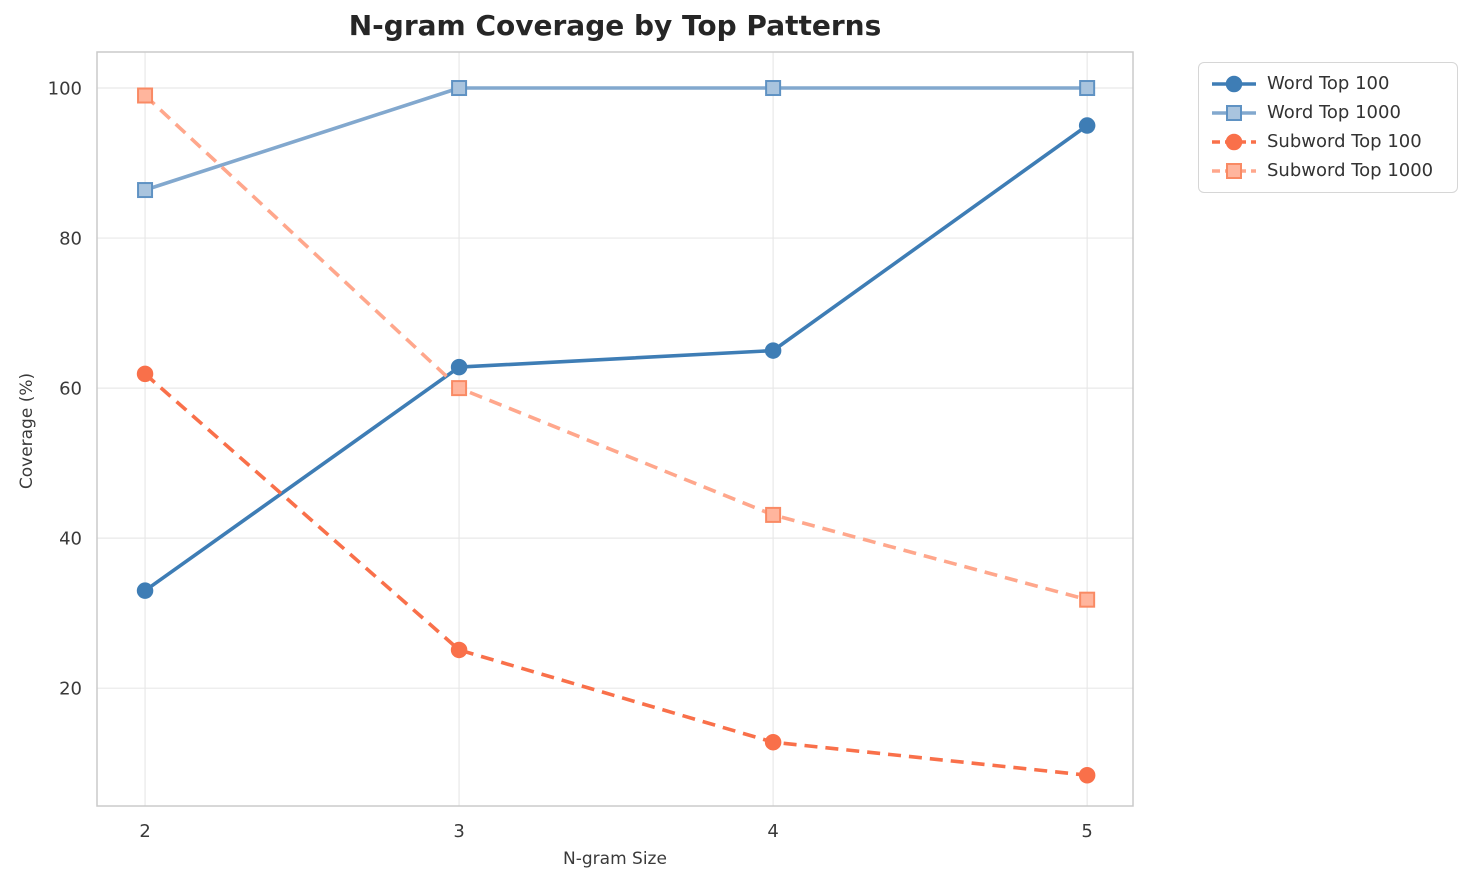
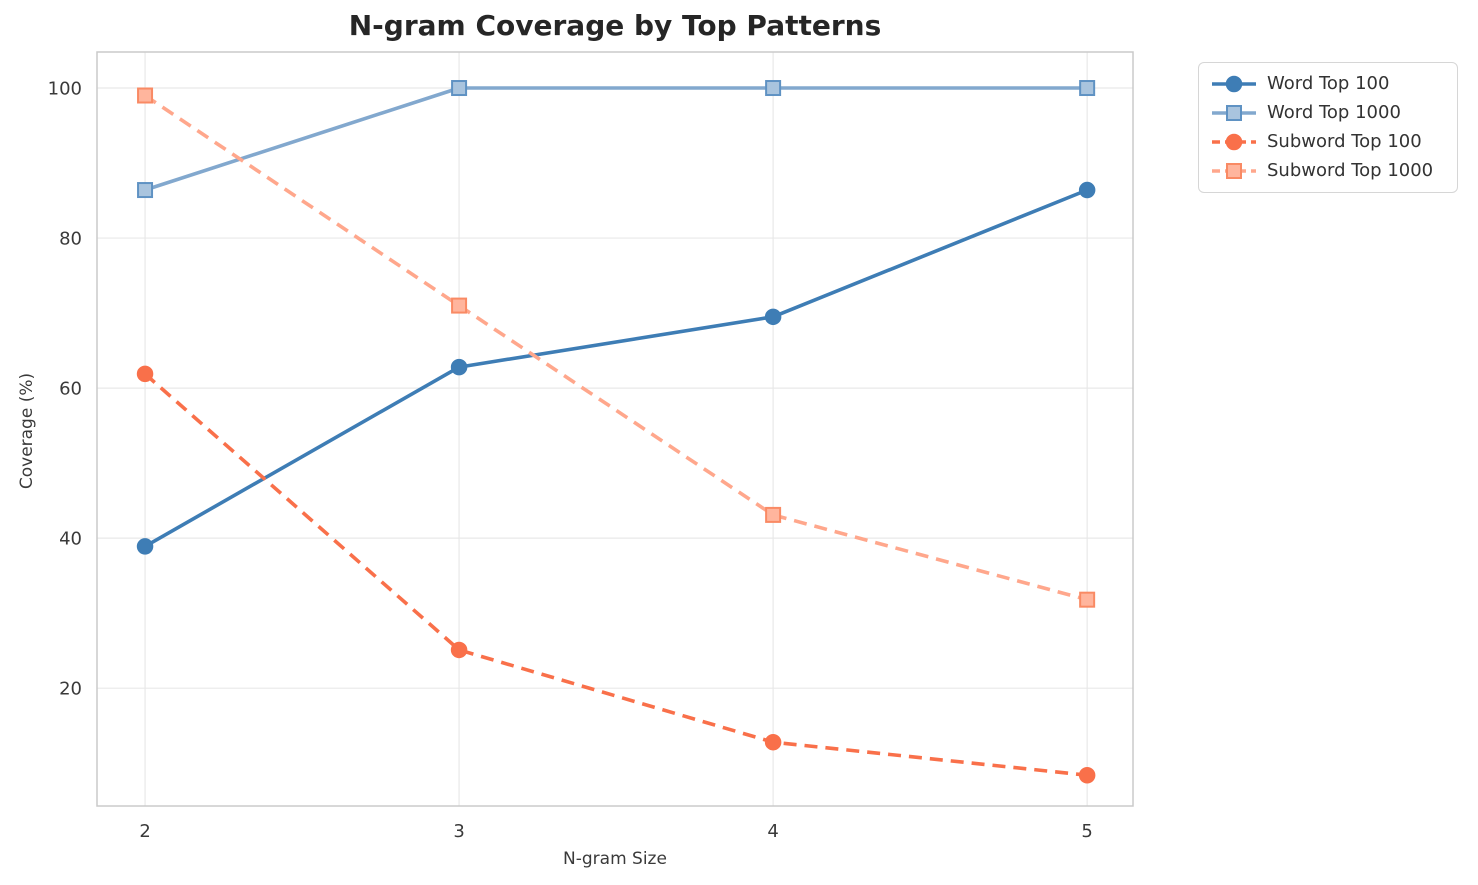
Word Top 100/2: 33 -> 39
Subword Top 1000/3: 60 -> 71
Word Top 100/4: 65 -> 70
Word Top 100/5: 95 -> 86
